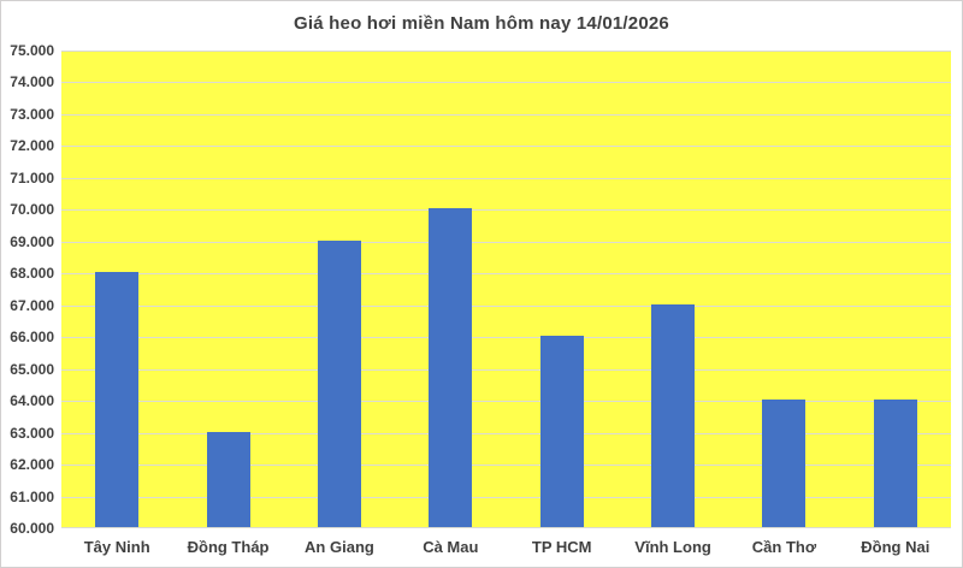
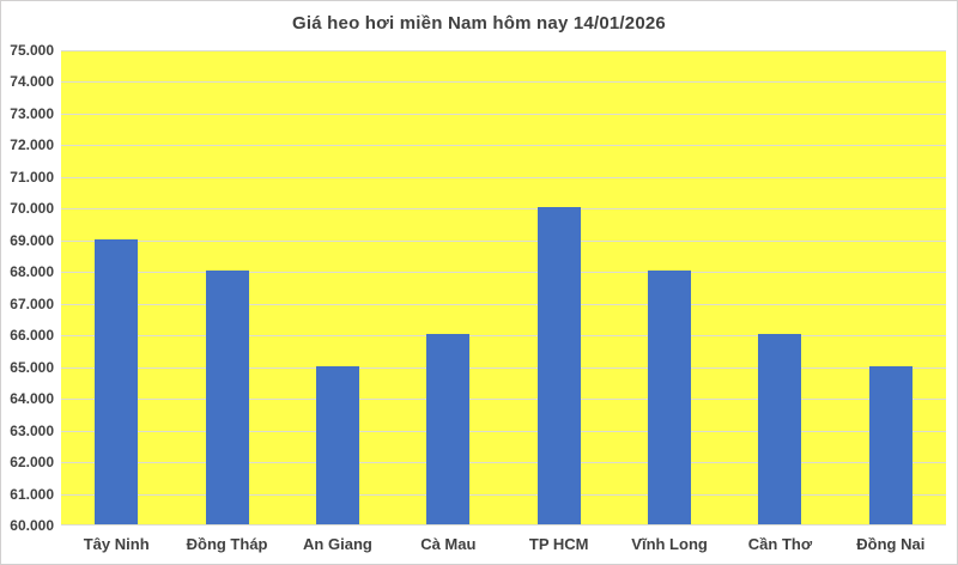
Tây Ninh: 68000 -> 69000
Đồng Tháp: 63000 -> 68000
An Giang: 69000 -> 65000
Cà Mau: 70000 -> 66000
TP HCM: 66000 -> 70000
Vĩnh Long: 67000 -> 68000
Cần Thơ: 64000 -> 66000
Đồng Nai: 64000 -> 65000
